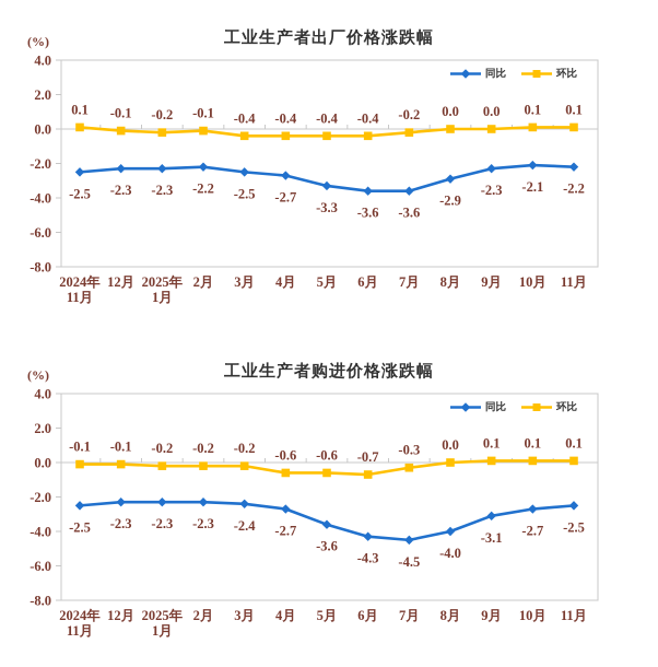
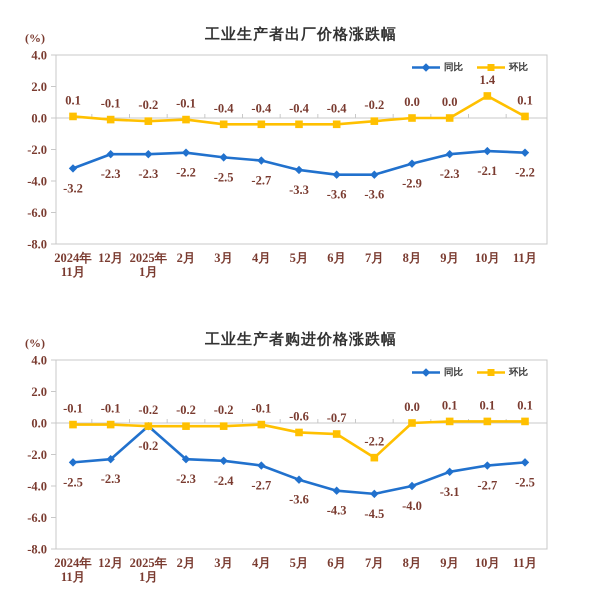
工业生产者出厂价格涨跌幅/同比/2024年 11月: -2.5 -> -3.2
工业生产者出厂价格涨跌幅/环比/10月: 0.1 -> 1.4
工业生产者购进价格涨跌幅/同比/2025年 1月: -2.3 -> -0.2
工业生产者购进价格涨跌幅/环比/4月: -0.6 -> -0.1
工业生产者购进价格涨跌幅/环比/7月: -0.3 -> -2.2
